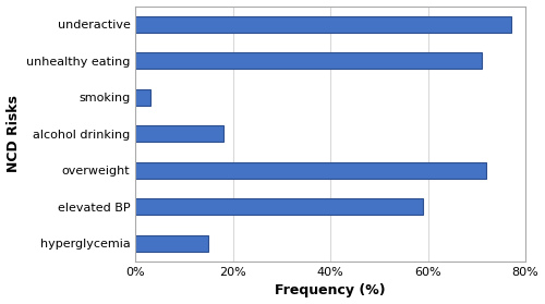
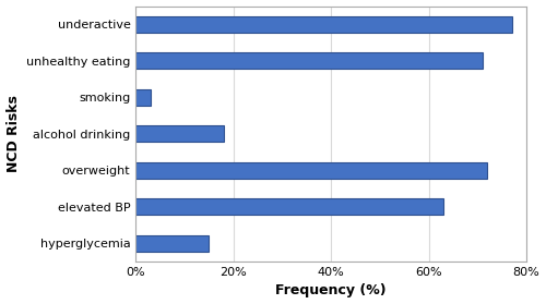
elevated BP: 59% -> 63%
